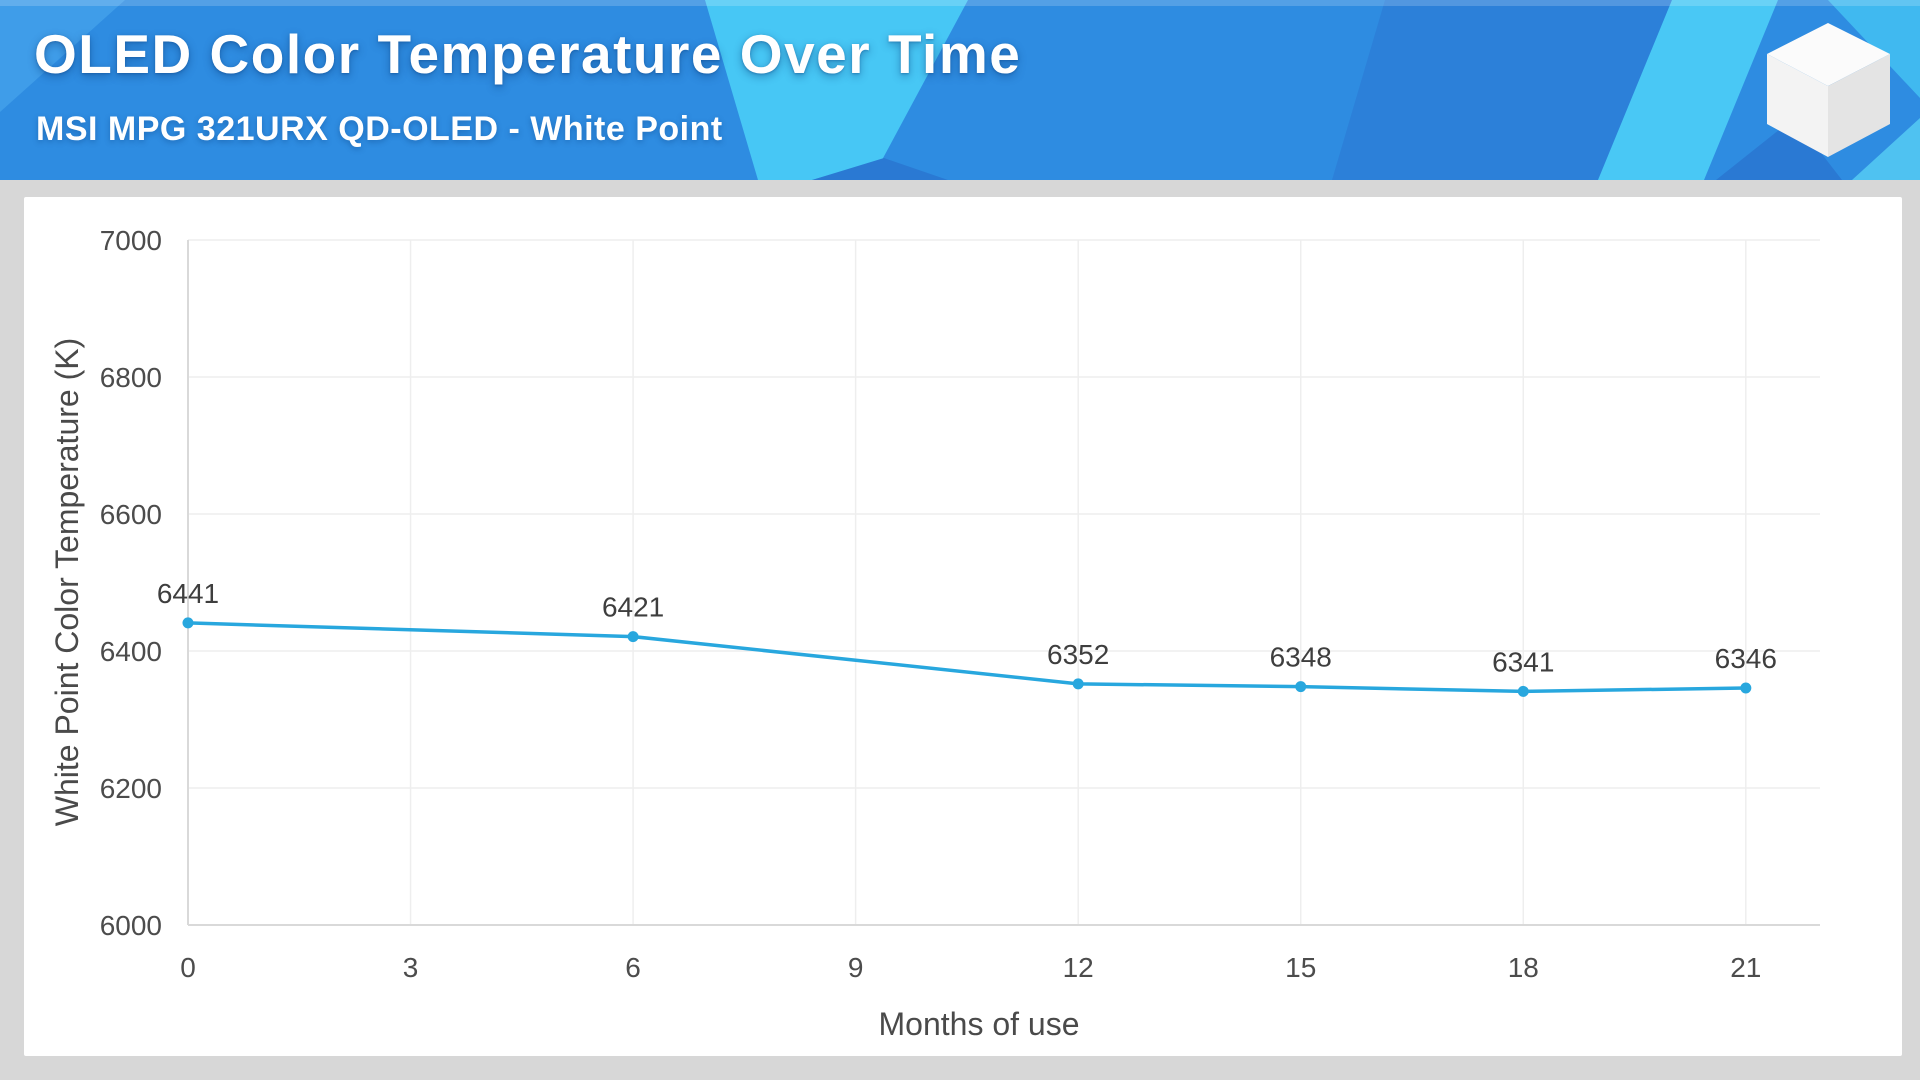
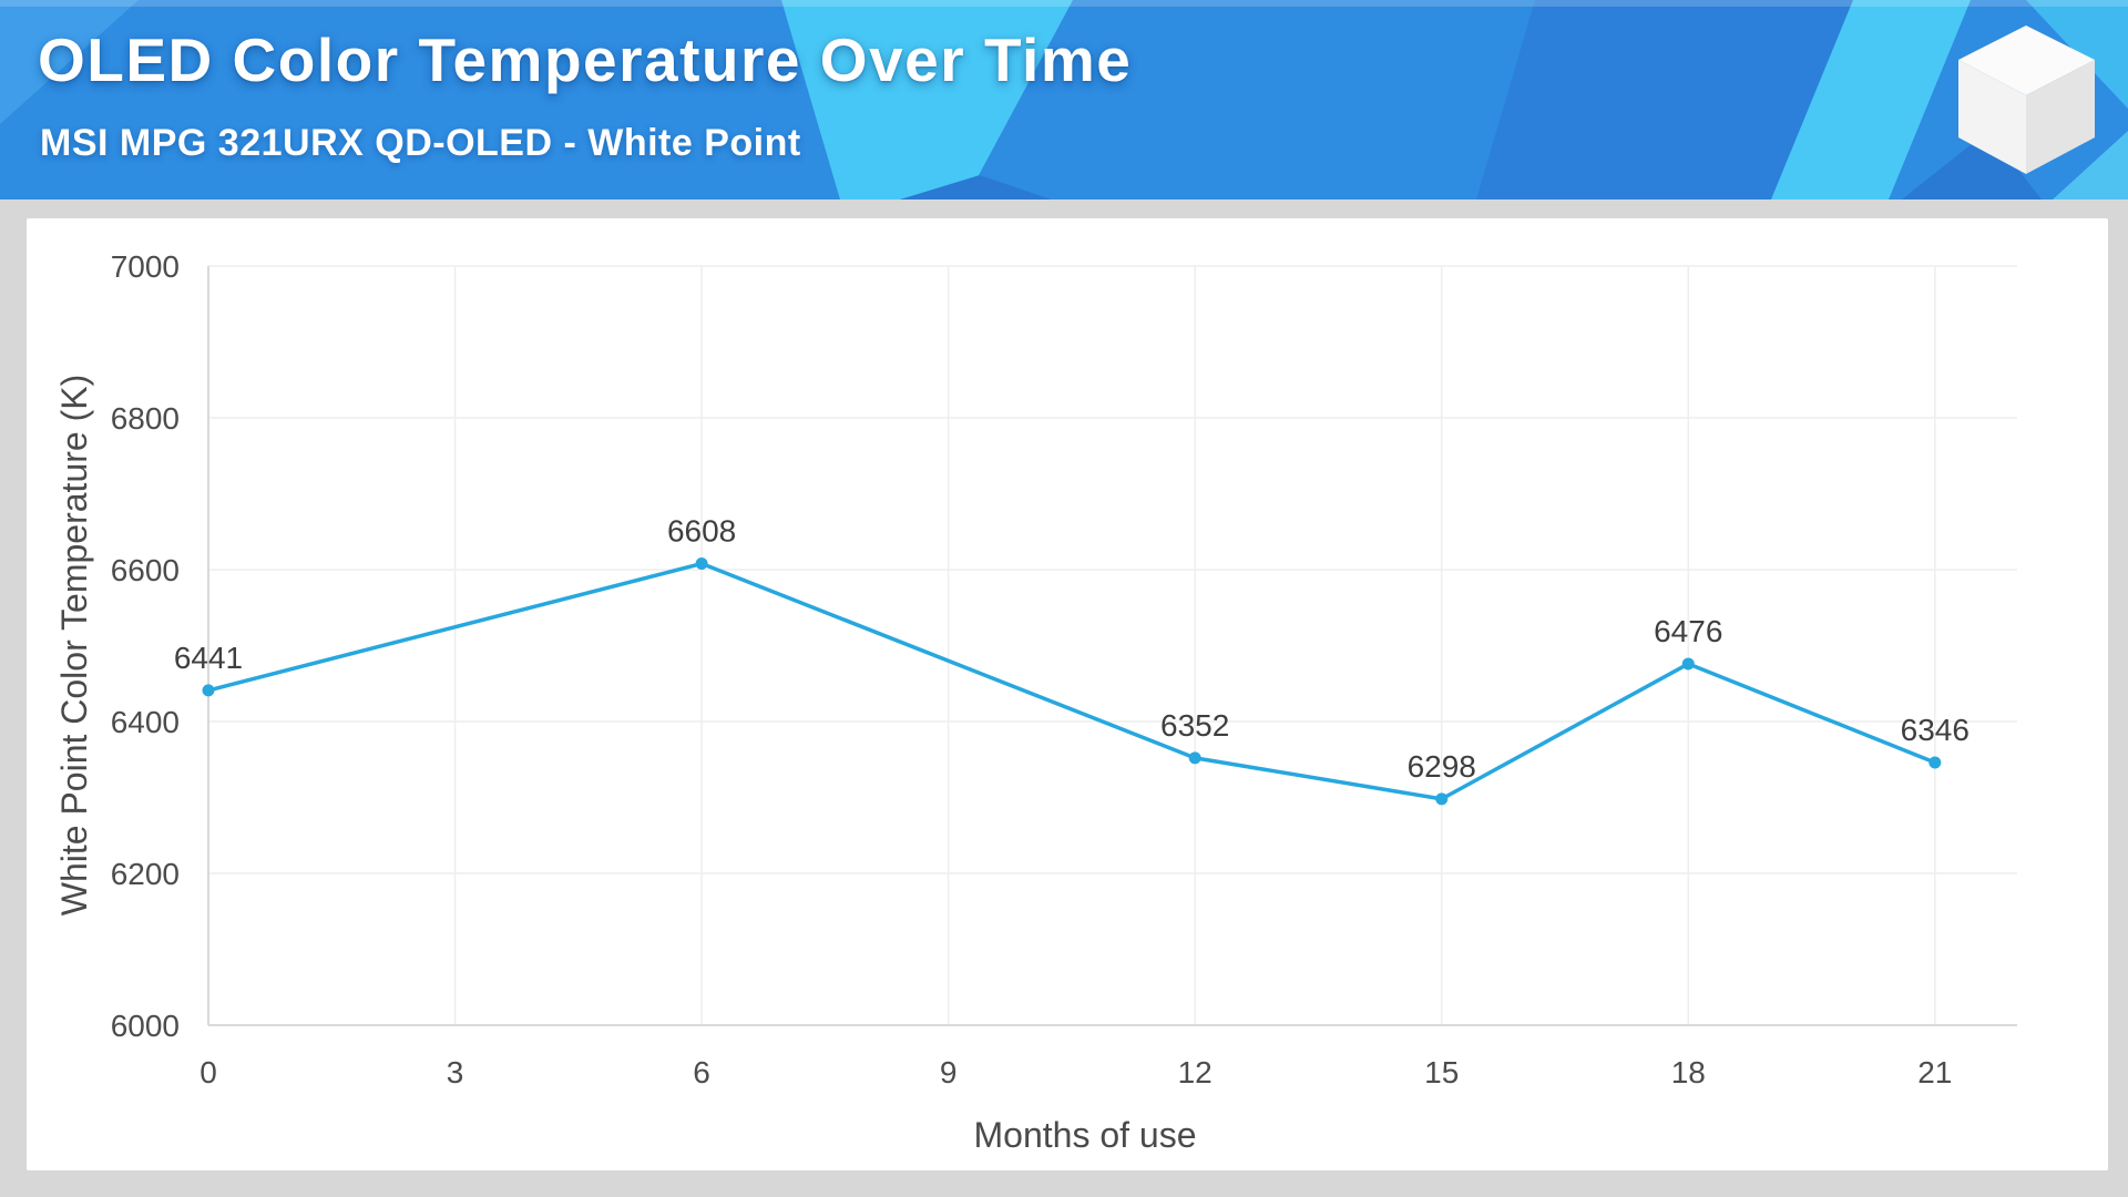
6: 6421 -> 6608
15: 6348 -> 6298
18: 6341 -> 6476
